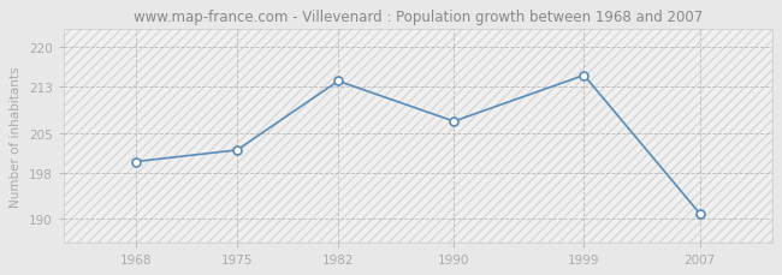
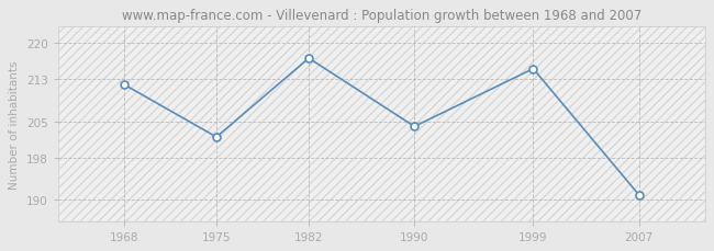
1968: 200 -> 212
1982: 214 -> 217
1990: 207 -> 204
